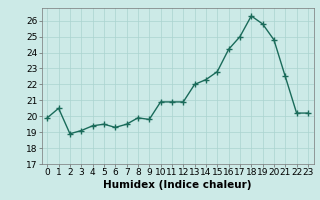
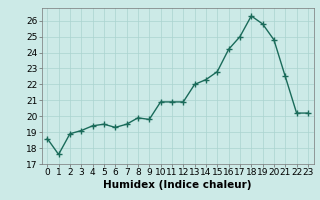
0: 19.9 -> 18.6
1: 20.5 -> 17.6
